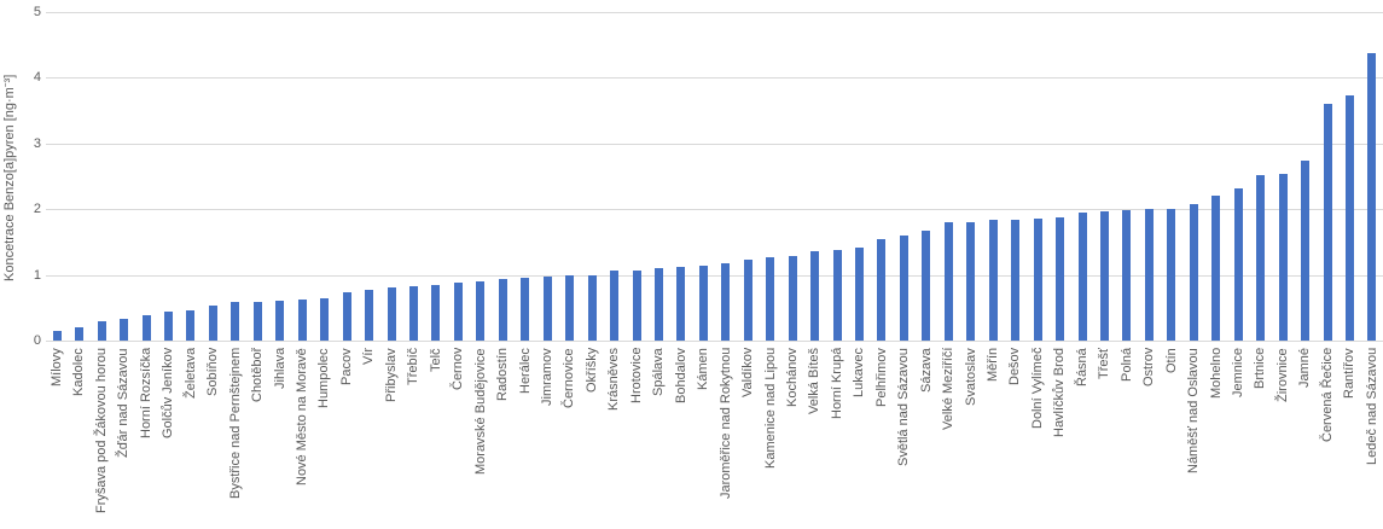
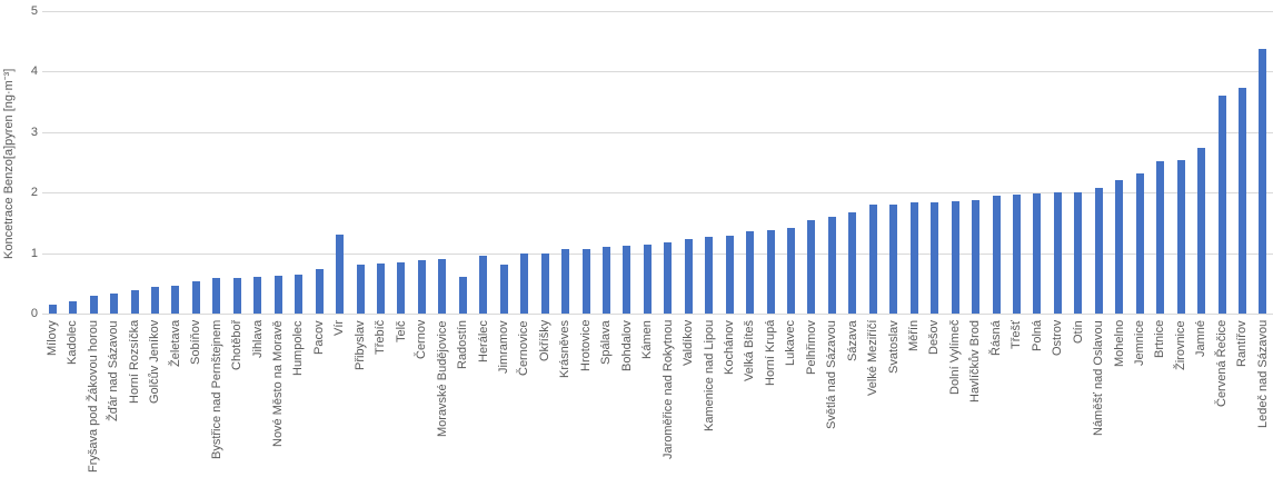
Vír: 0.8 -> 1.3
Radostín: 0.9 -> 0.6
Jimramov: 1.0 -> 0.8
